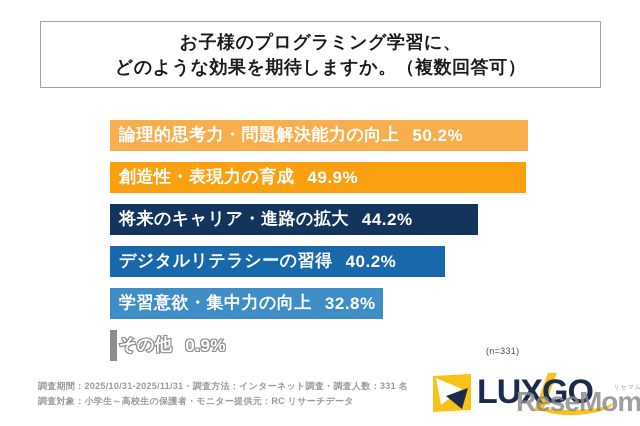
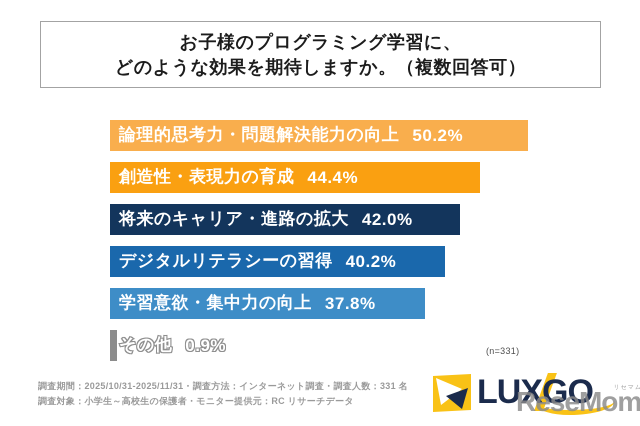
創造性・表現力の育成: 49.9% -> 44.4%
将来のキャリア・進路の拡大: 44.2% -> 42.0%
学習意欲・集中力の向上: 32.8% -> 37.8%
